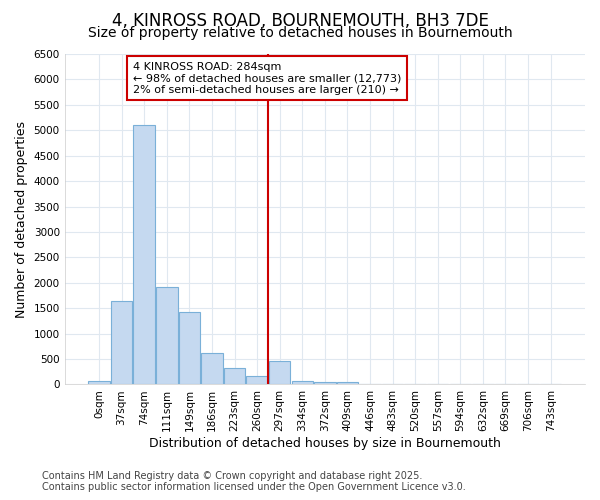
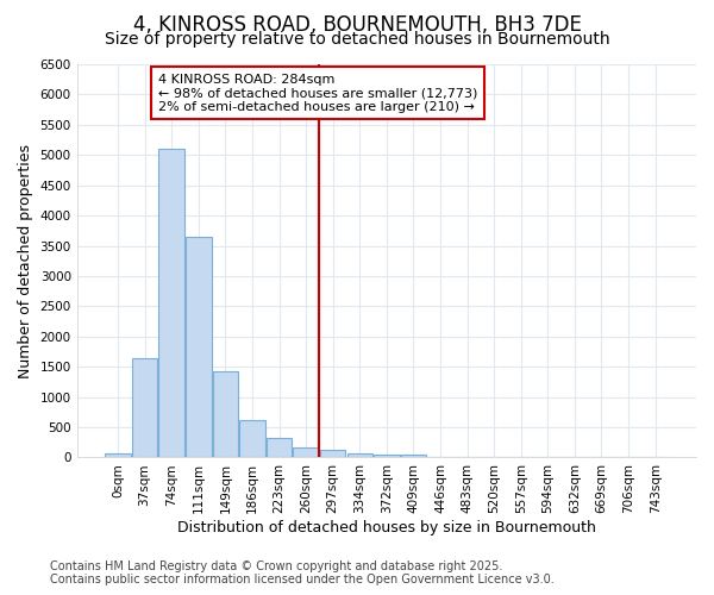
111sqm: 1920 -> 3650
297sqm: 460 -> 120
